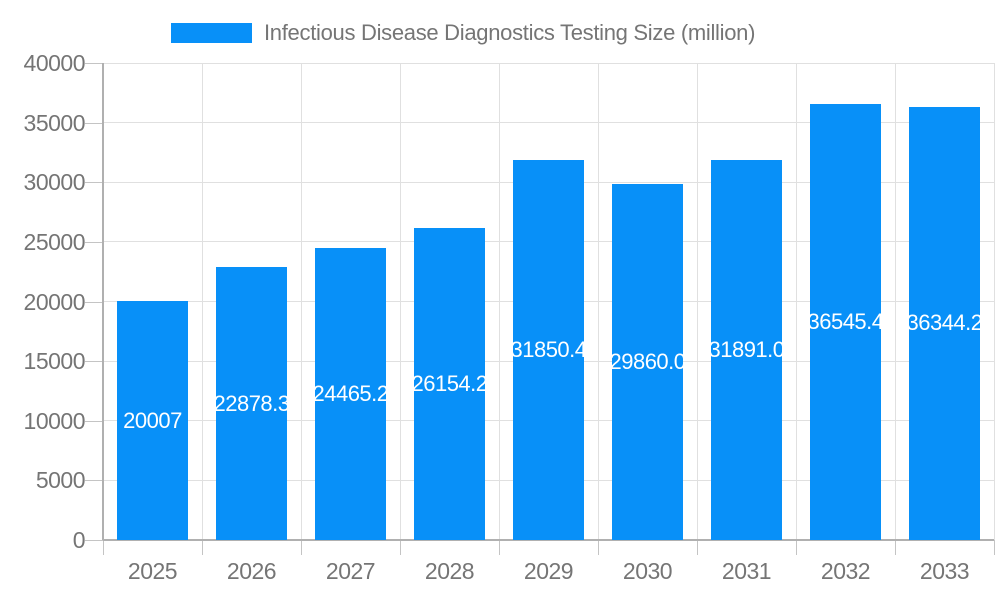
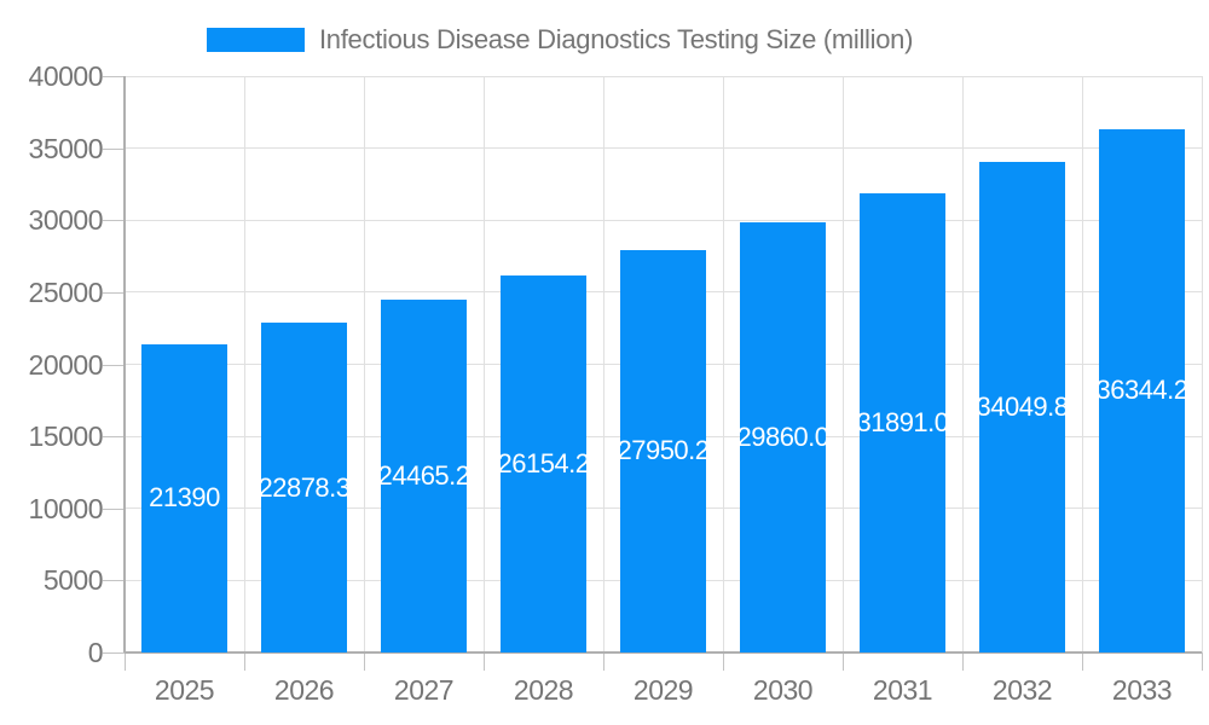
2025: 20007 -> 21390
2029: 31850.4 -> 27950.2
2032: 36545.4 -> 34049.8
